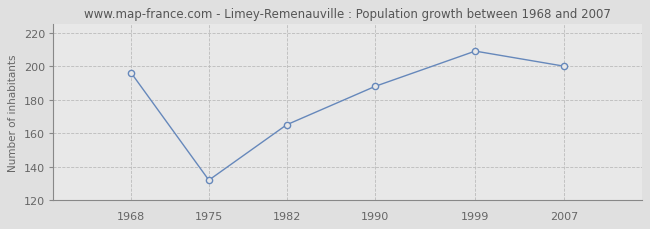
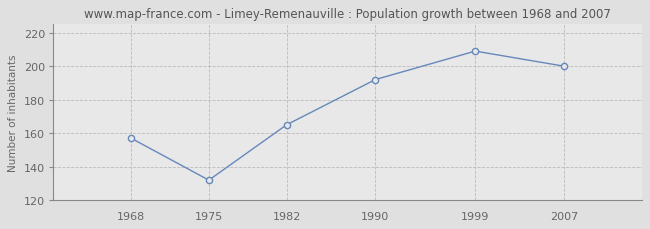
1968: 196 -> 157
1990: 188 -> 192
